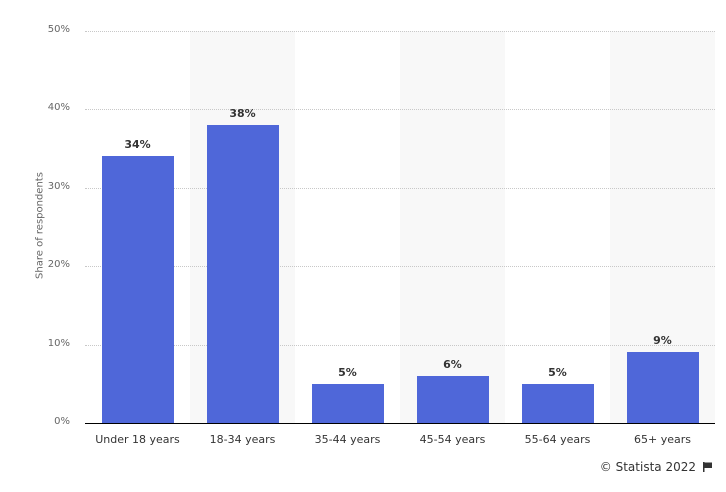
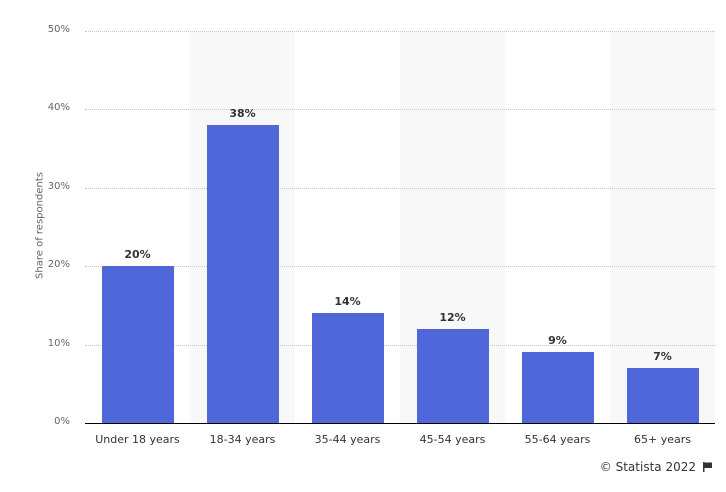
Under 18 years: 34% -> 20%
35-44 years: 5% -> 14%
45-54 years: 6% -> 12%
55-64 years: 5% -> 9%
65+ years: 9% -> 7%
